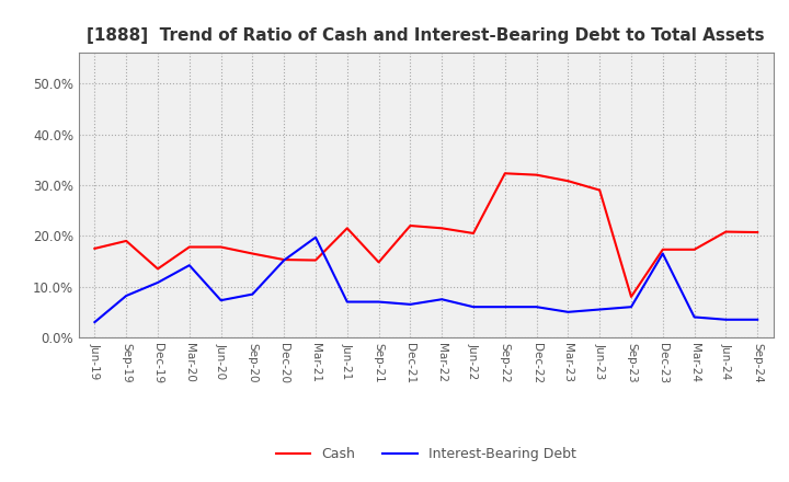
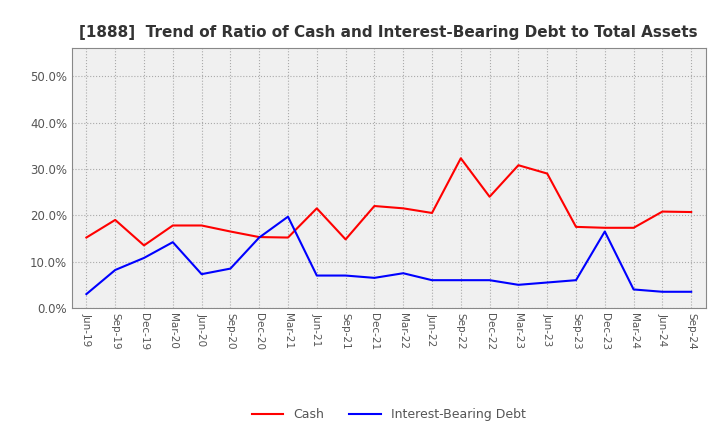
Cash/Jun-19: 17.5% -> 15.2%
Cash/Dec-22: 32.0% -> 24.0%
Cash/Sep-23: 8.0% -> 17.5%
